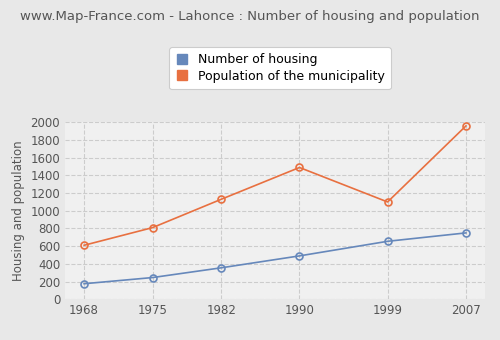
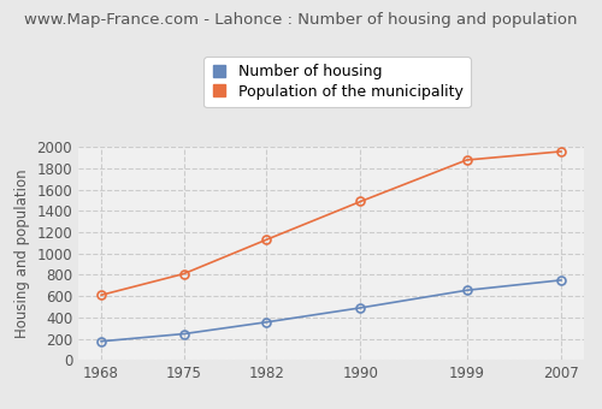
Population of the municipality/1999: 1100 -> 1880
